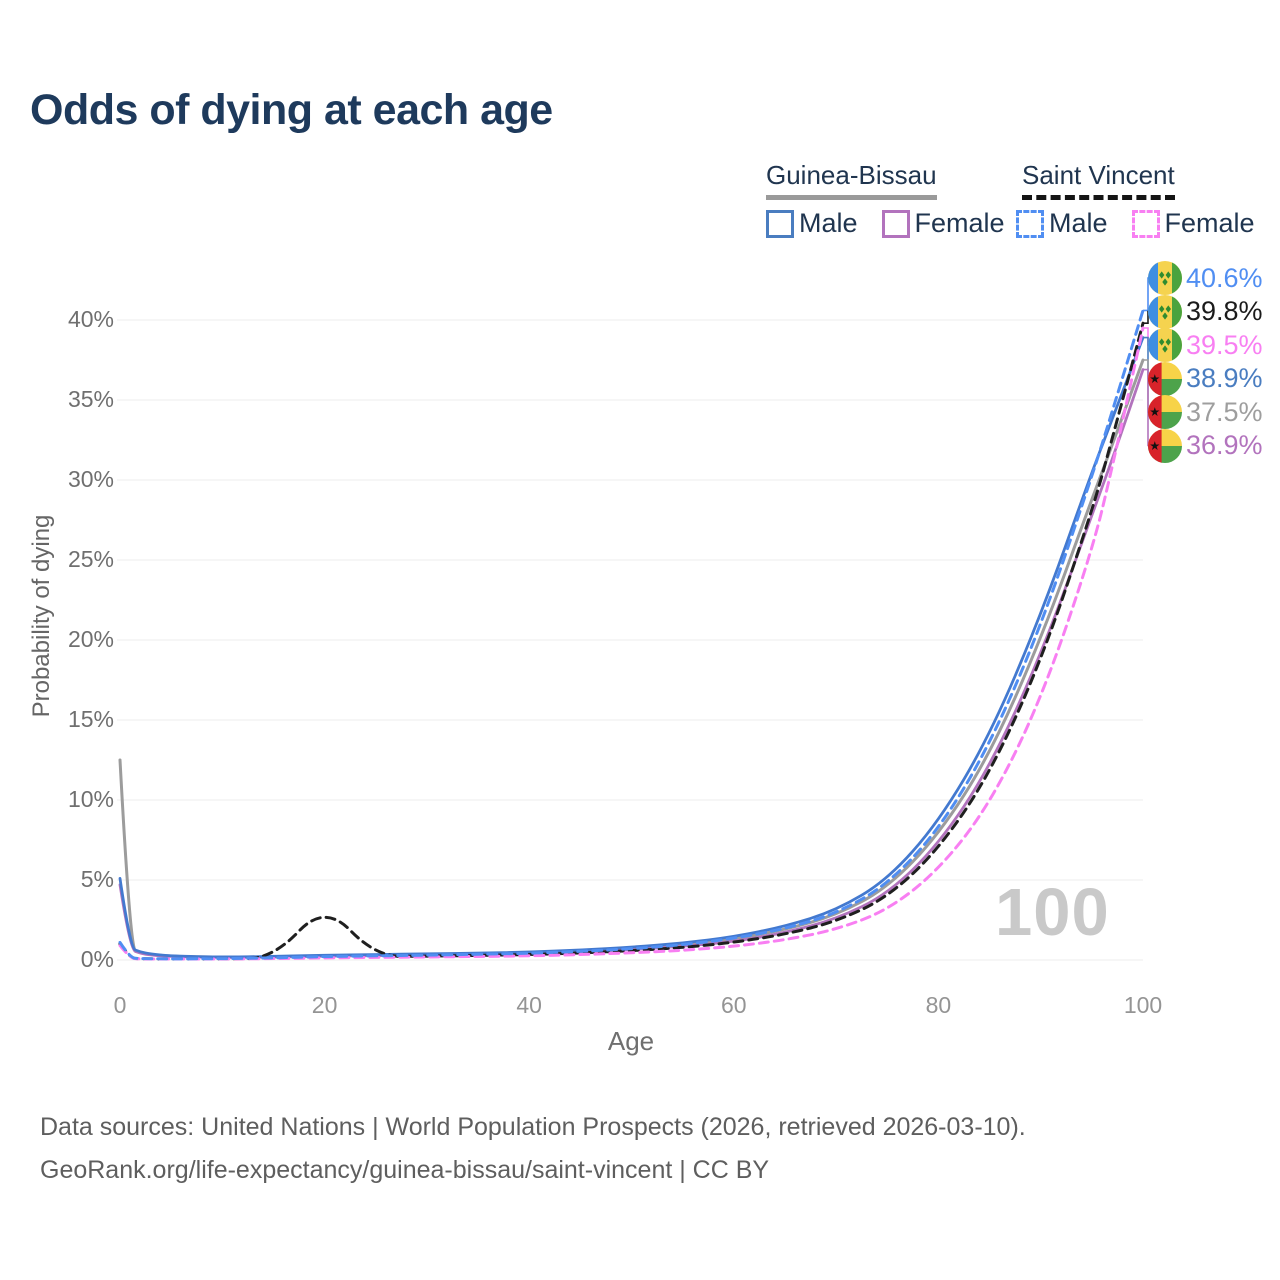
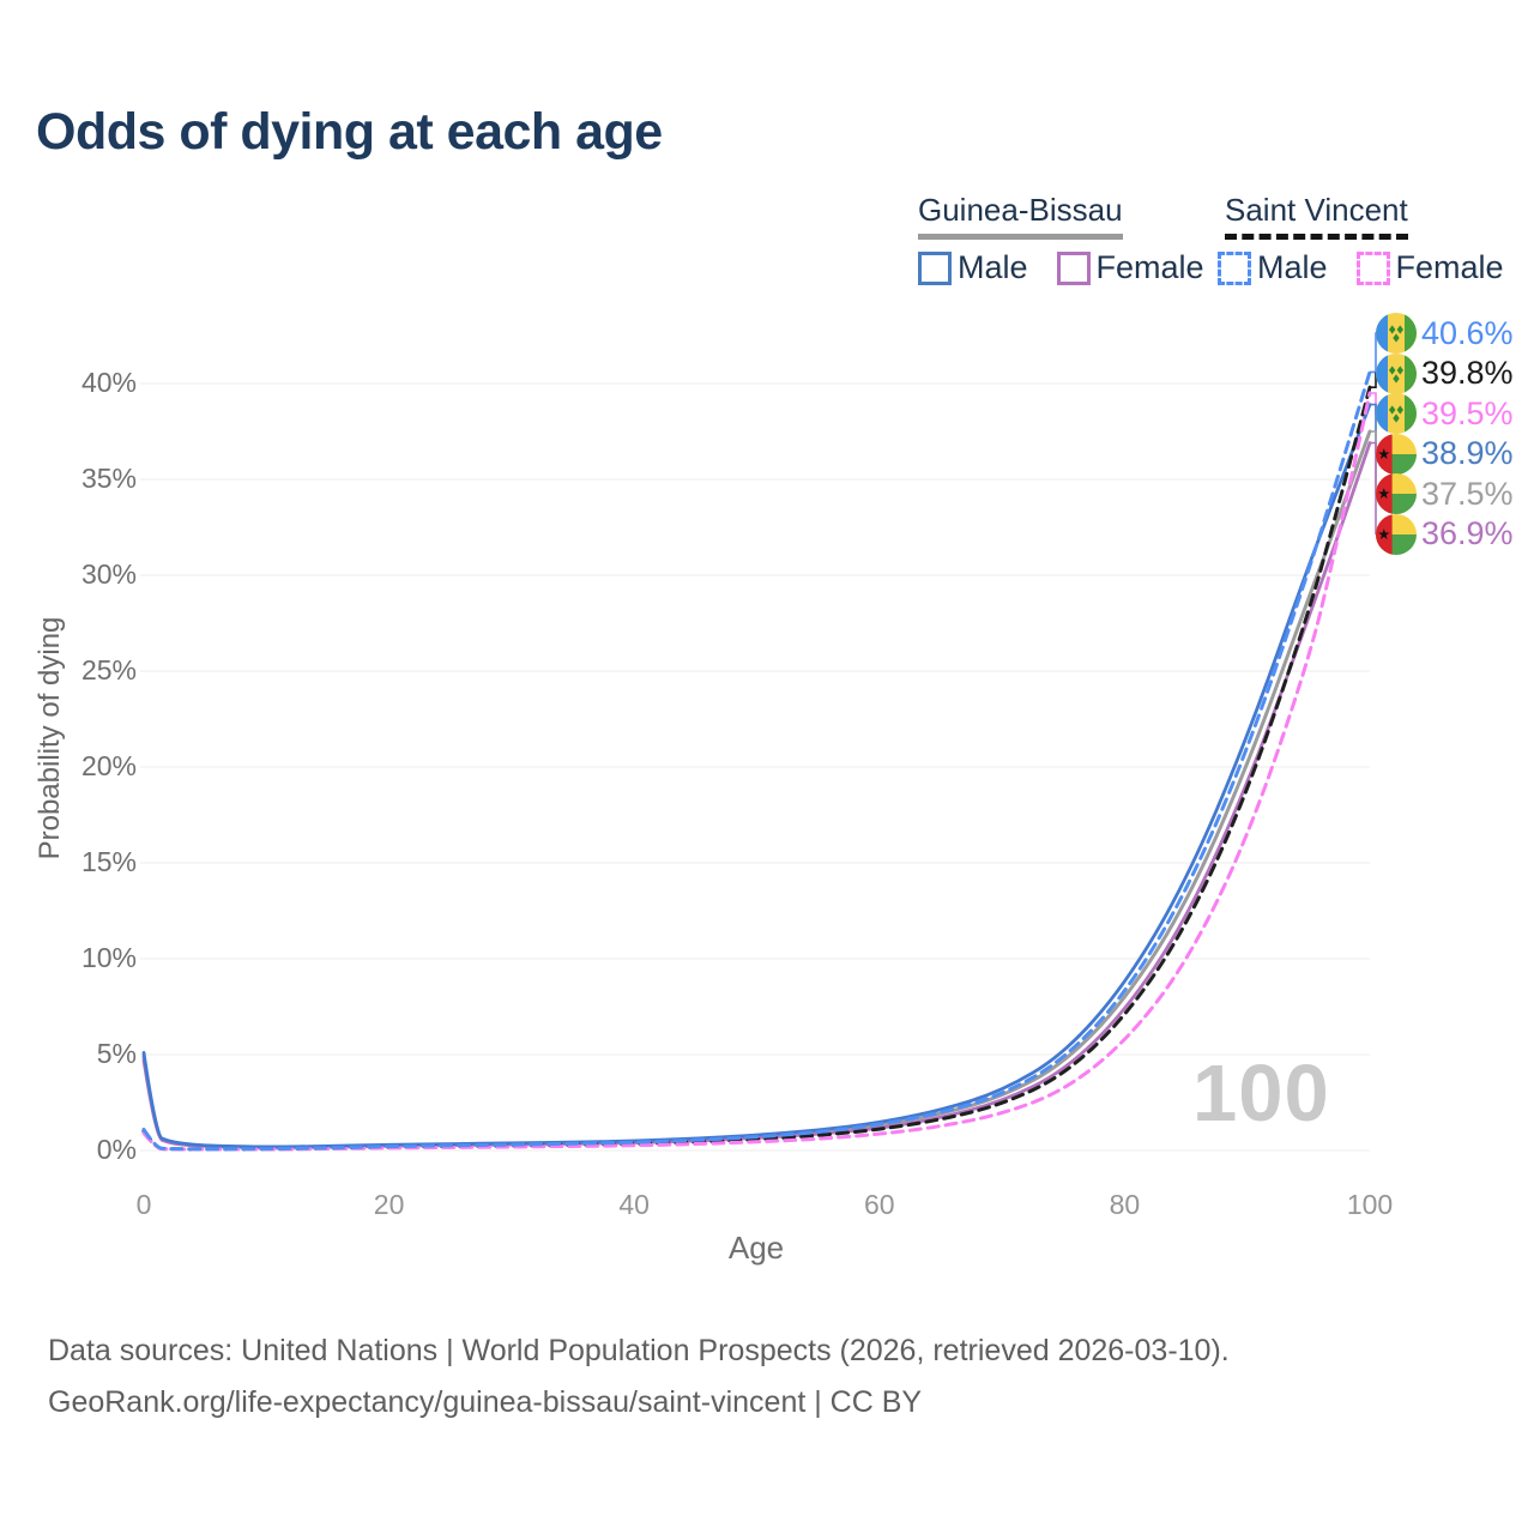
Guinea-Bissau/0: 12.5% -> 4.9%
Saint Vincent/20: 3.5% -> 0.2%
